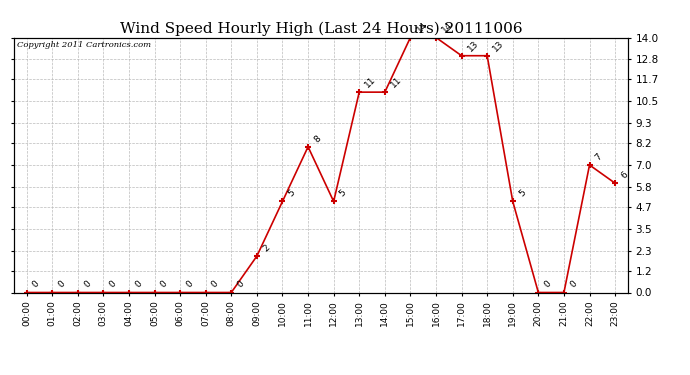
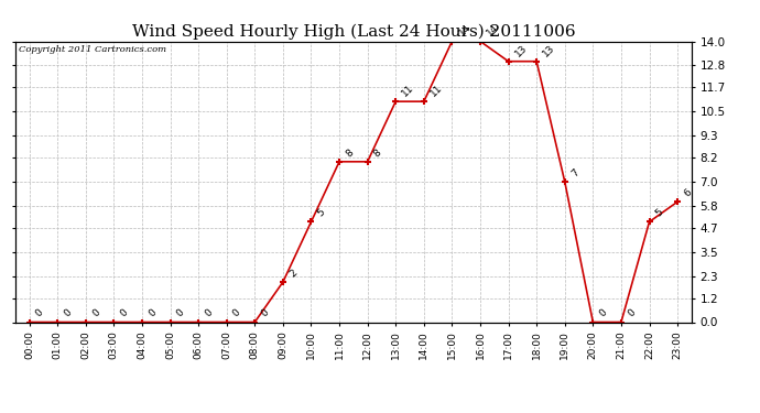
12:00: 5 -> 8
19:00: 5 -> 7
22:00: 7 -> 5
